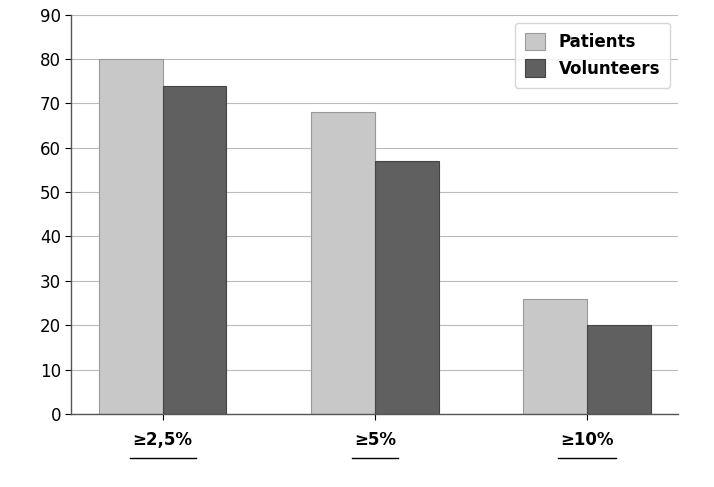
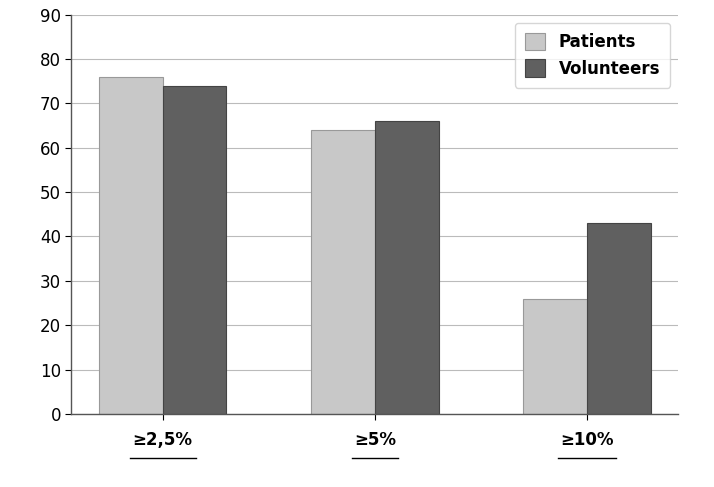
Patients/≥2,5%: 80 -> 76
Patients/≥5%: 68 -> 64
Volunteers/≥5%: 57 -> 66
Volunteers/≥10%: 20 -> 43
